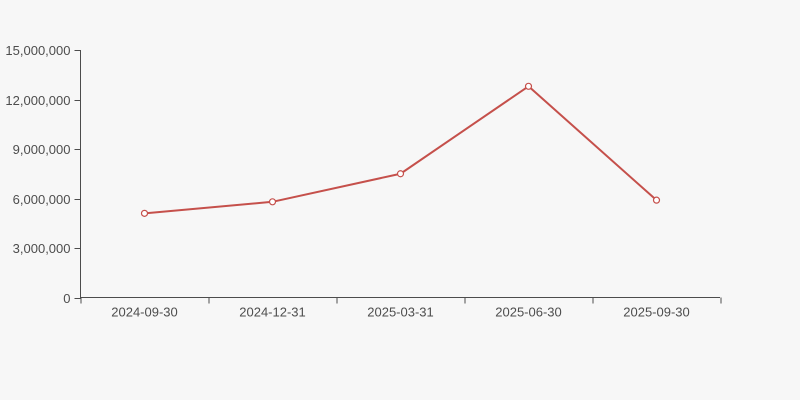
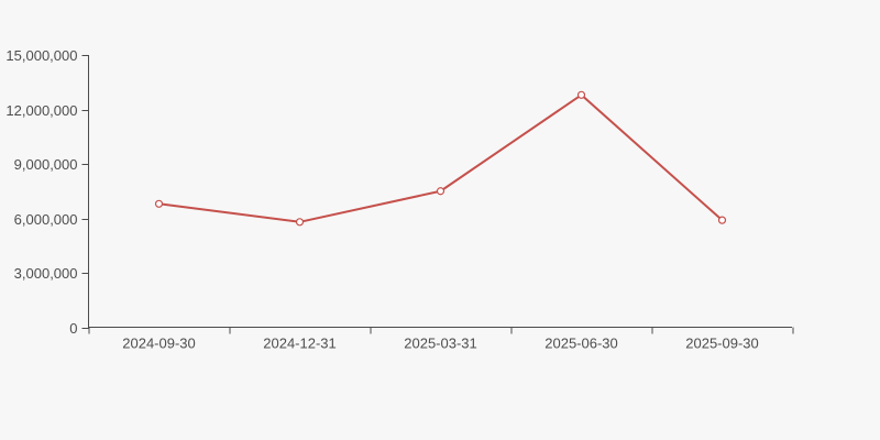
2024-09-30: 5100000 -> 6800000
